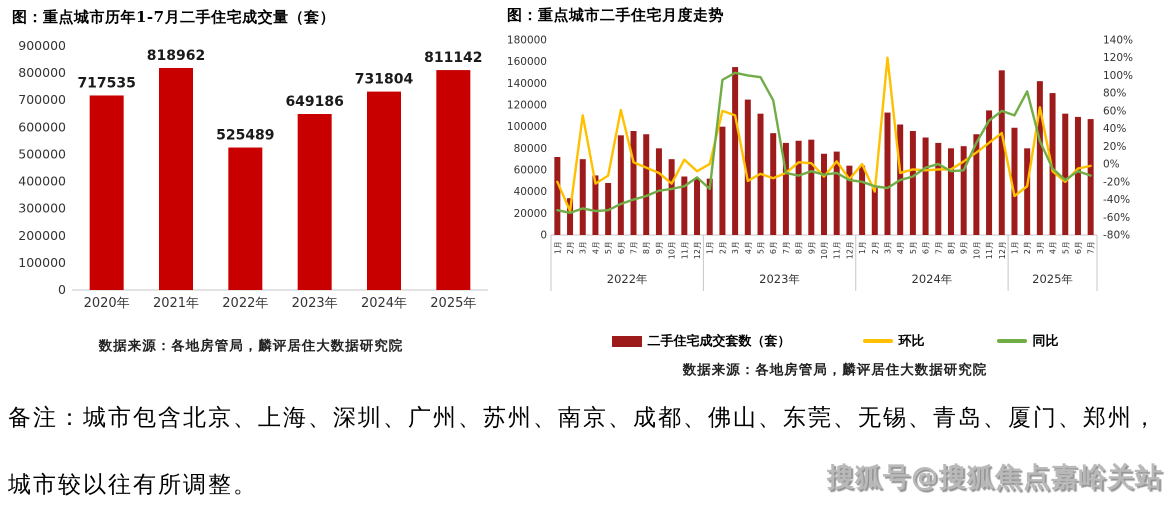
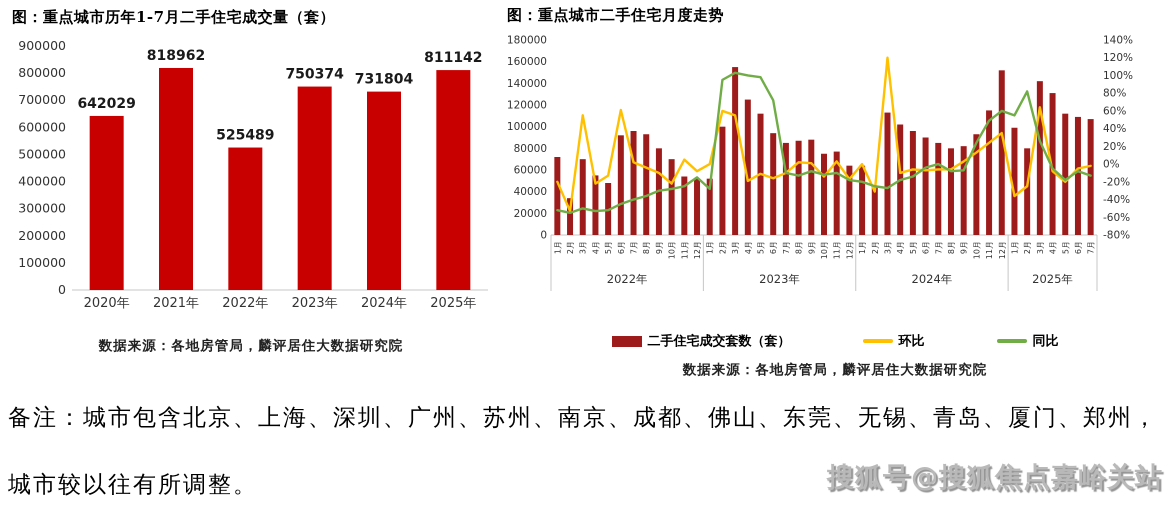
图：重点城市历年1-7月二手住宅成交量（套）/2020年: 717535 -> 642029
图：重点城市历年1-7月二手住宅成交量（套）/2023年: 649186 -> 750374
